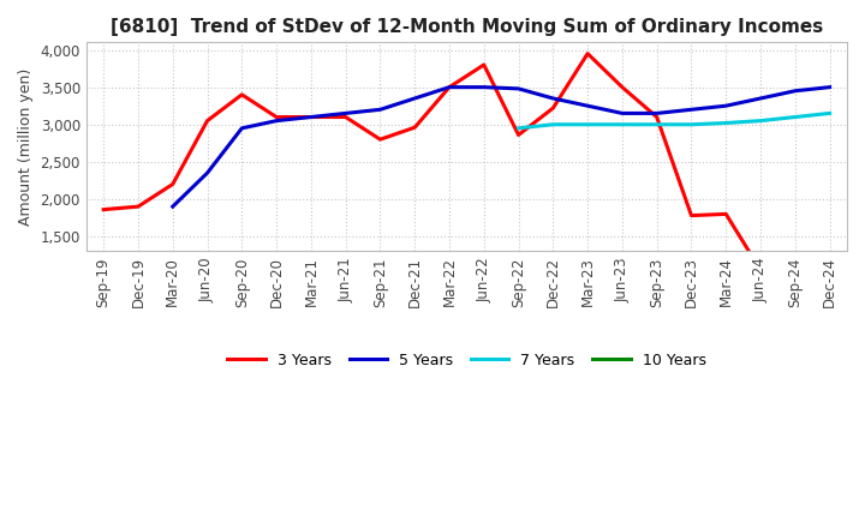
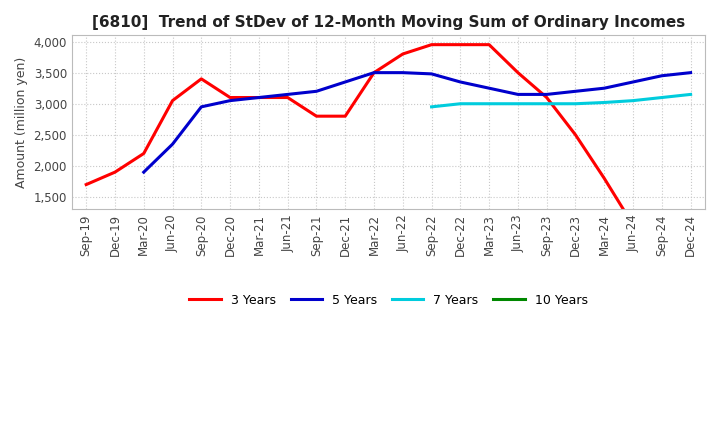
3 Years/Sep-19: 1,860 -> 1,700
3 Years/Dec-21: 2,960 -> 2,800
3 Years/Sep-22: 2,860 -> 3,950
3 Years/Dec-22: 3,220 -> 3,950
3 Years/Dec-23: 1,780 -> 2,500
